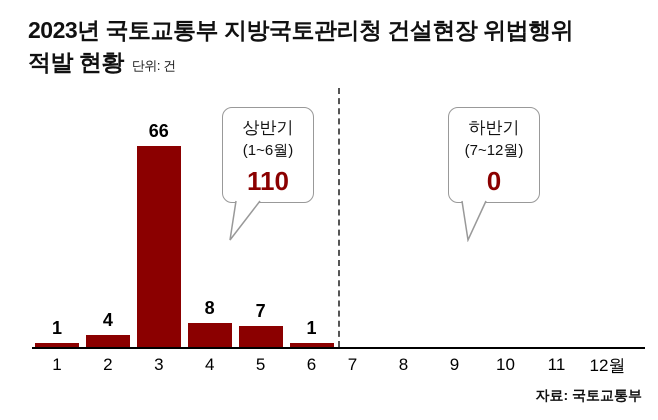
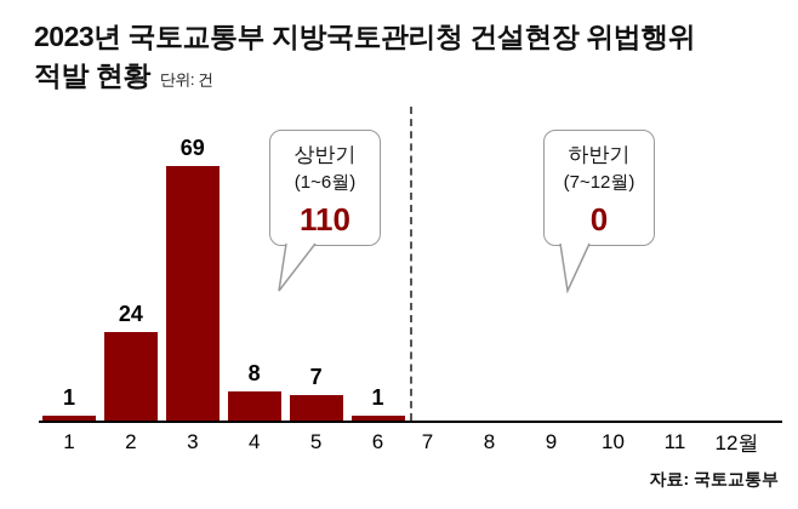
2: 4 -> 24
3: 66 -> 69
